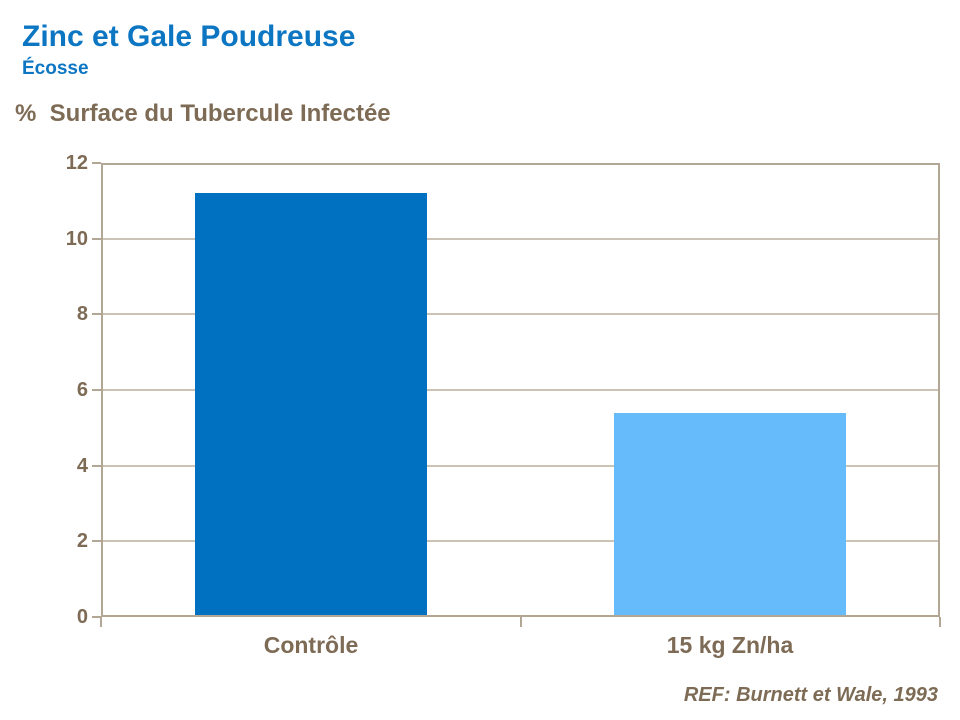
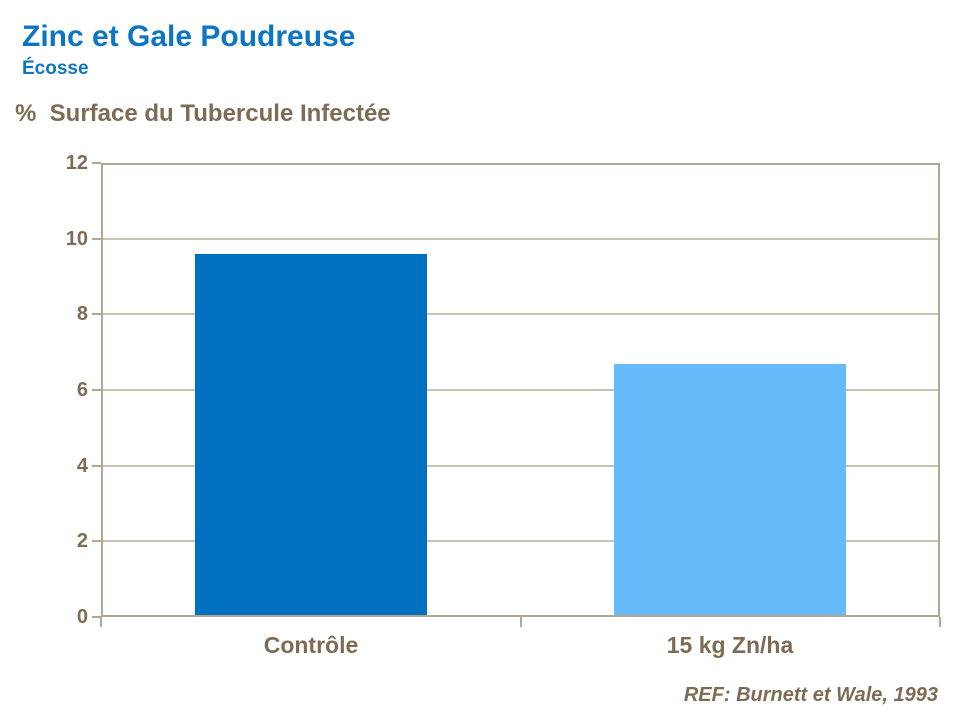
Contrôle: 11.2 -> 9.6
15 kg Zn/ha: 5.4 -> 6.7
